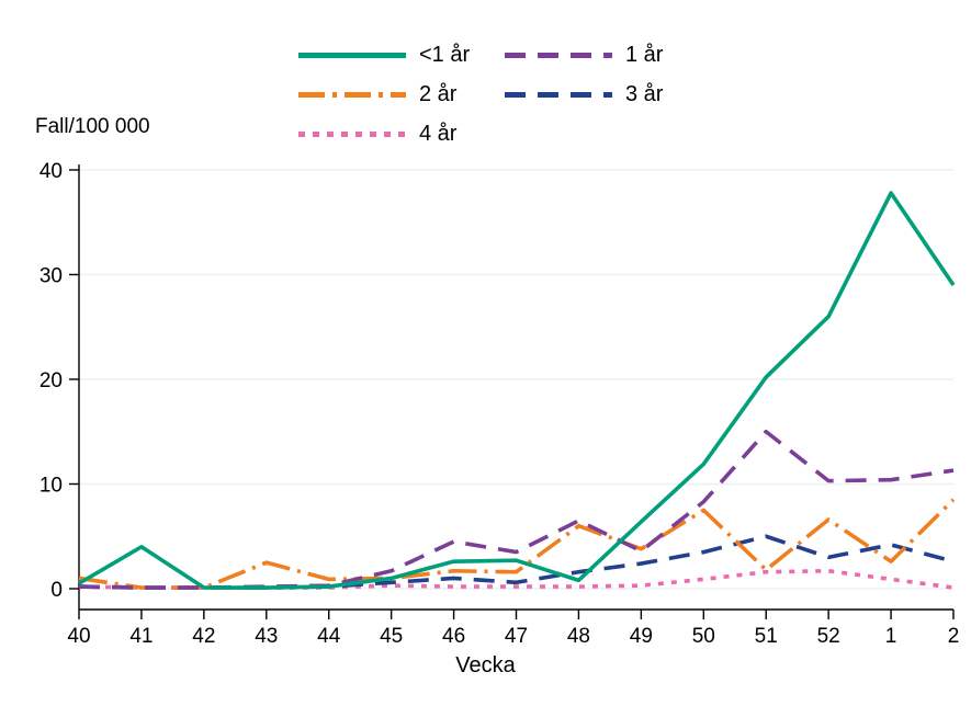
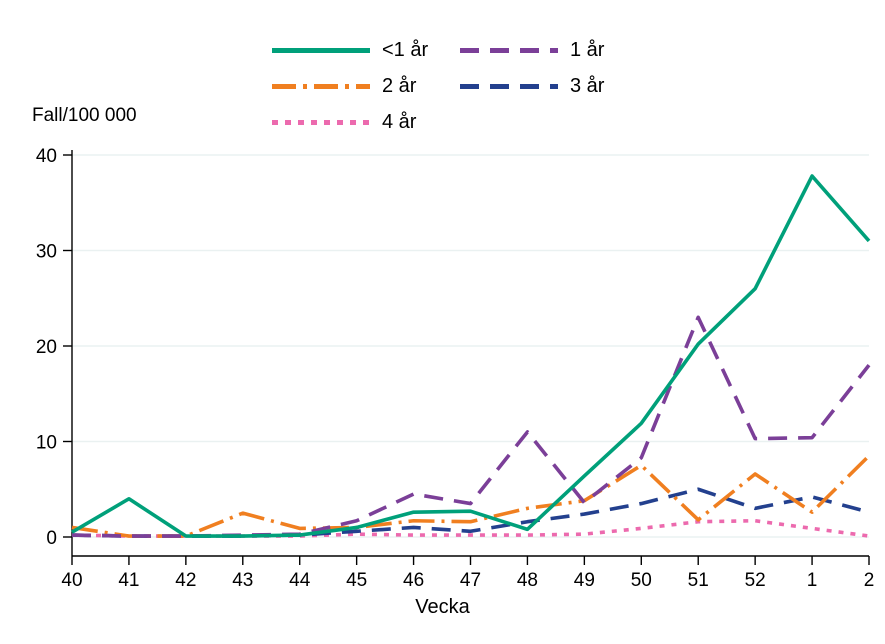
1 år/48: 6 -> 11
2 år/48: 6 -> 3
1 år/51: 15 -> 23
<1 år/2: 29 -> 31
1 år/2: 11 -> 18
